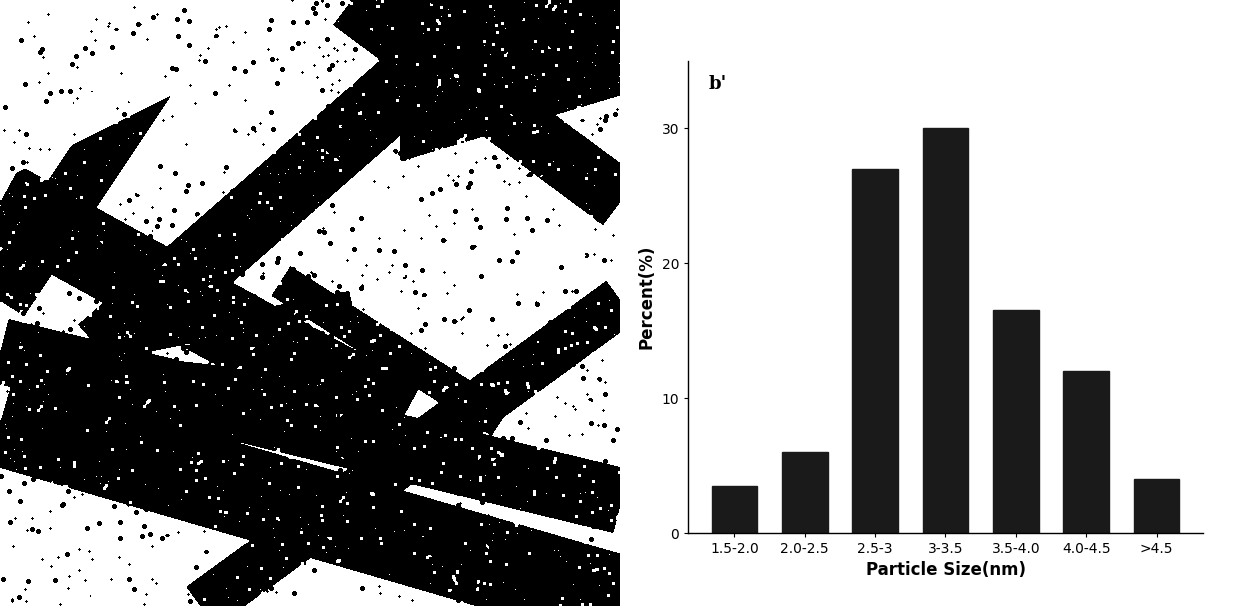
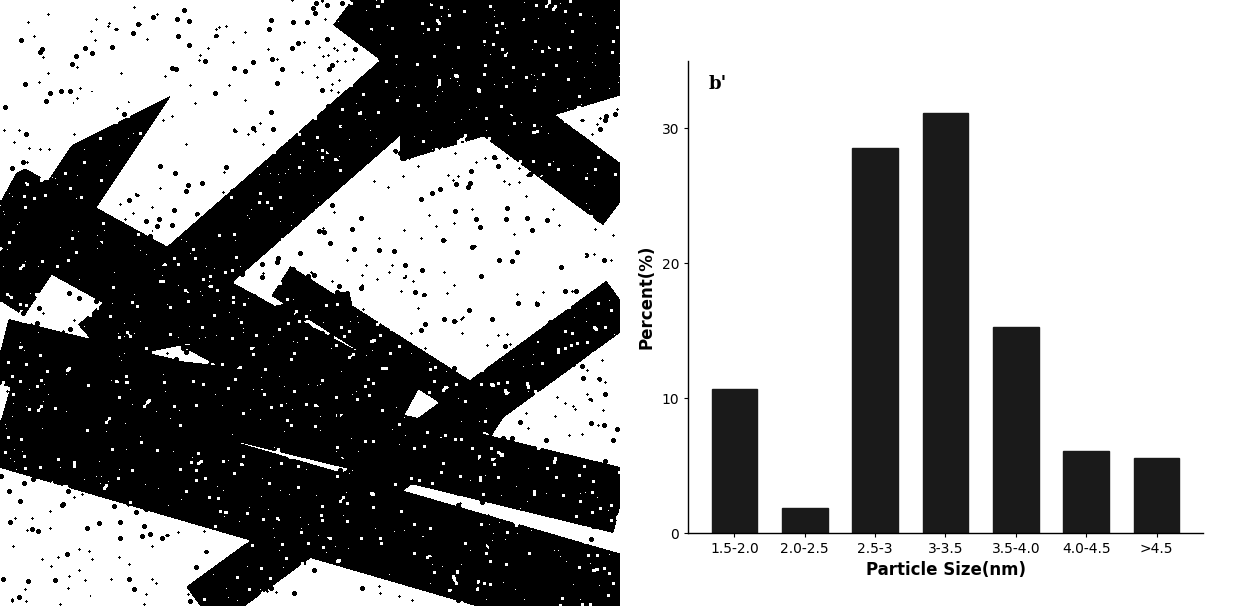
1.5-2.0: 3.5 -> 10.7
2.0-2.5: 6.0 -> 1.9
2.5-3: 27.0 -> 28.5
3-3.5: 30.0 -> 31.1
3.5-4.0: 16.5 -> 15.3
4.0-4.5: 12.0 -> 6.1
>4.5: 4.0 -> 5.6
